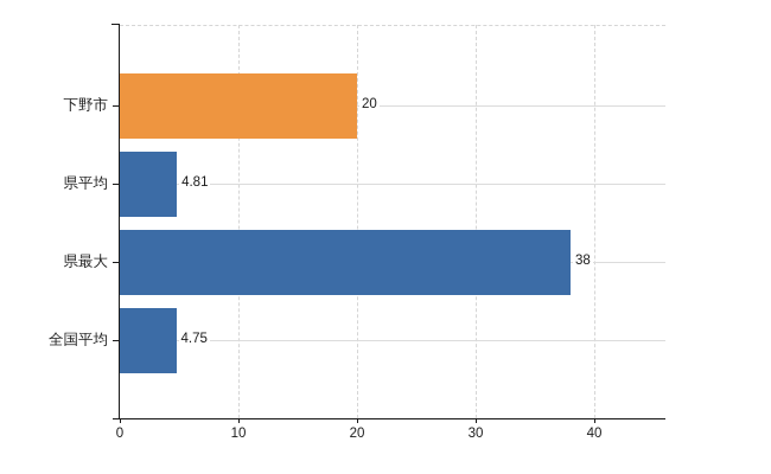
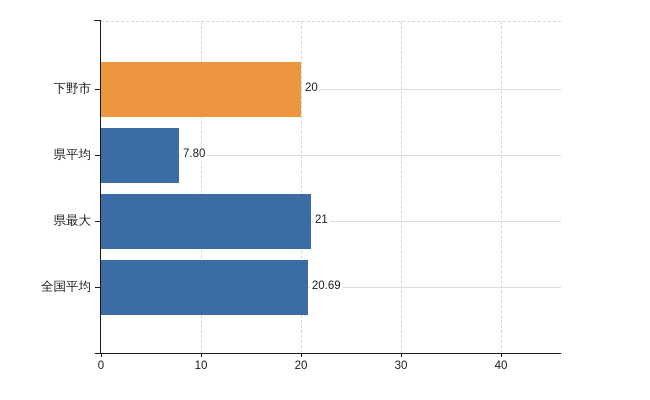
県平均: 4.81 -> 7.80
県最大: 38 -> 21
全国平均: 4.75 -> 20.69
